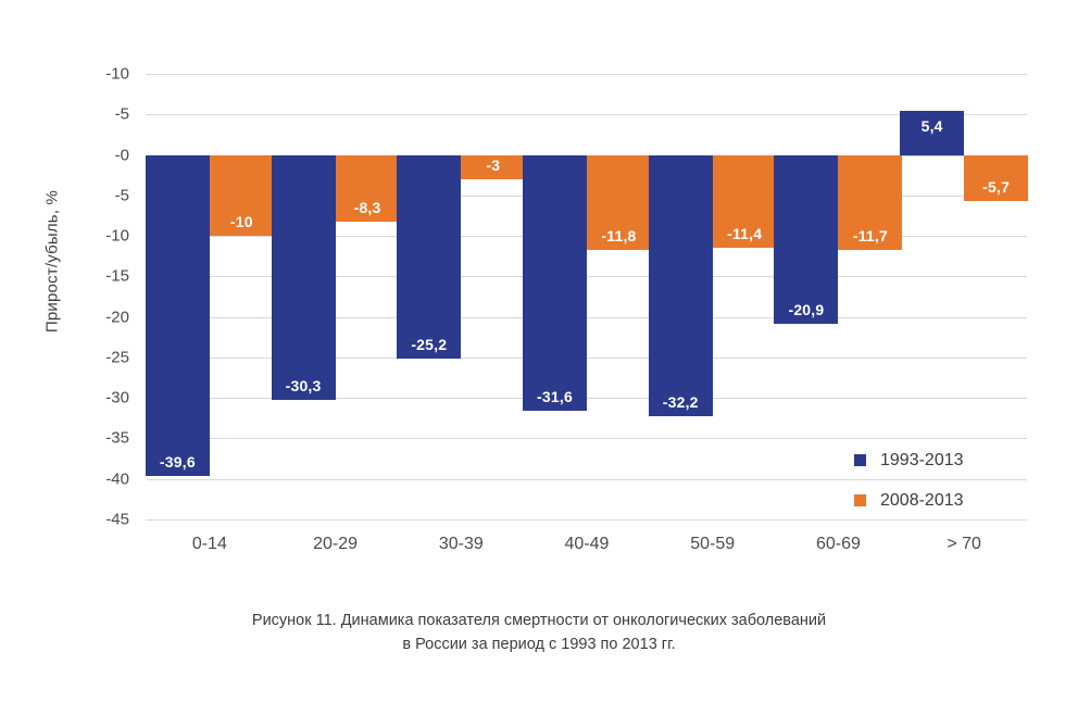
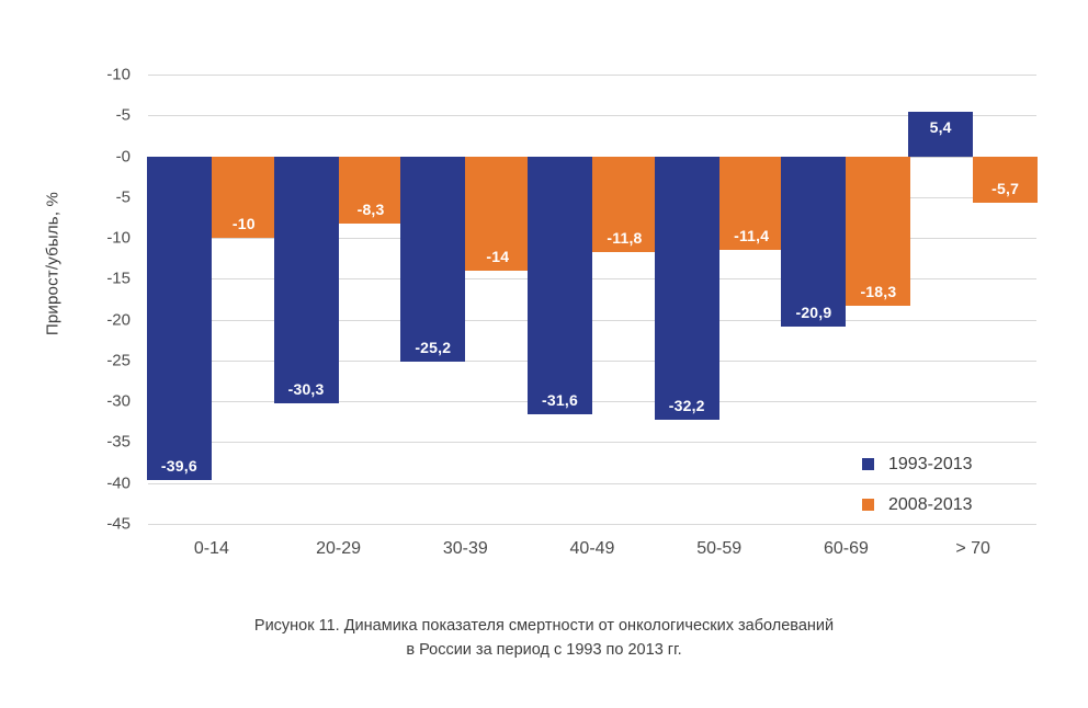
2008-2013/30-39: -3 -> -14
2008-2013/60-69: -11,7 -> -18,3
